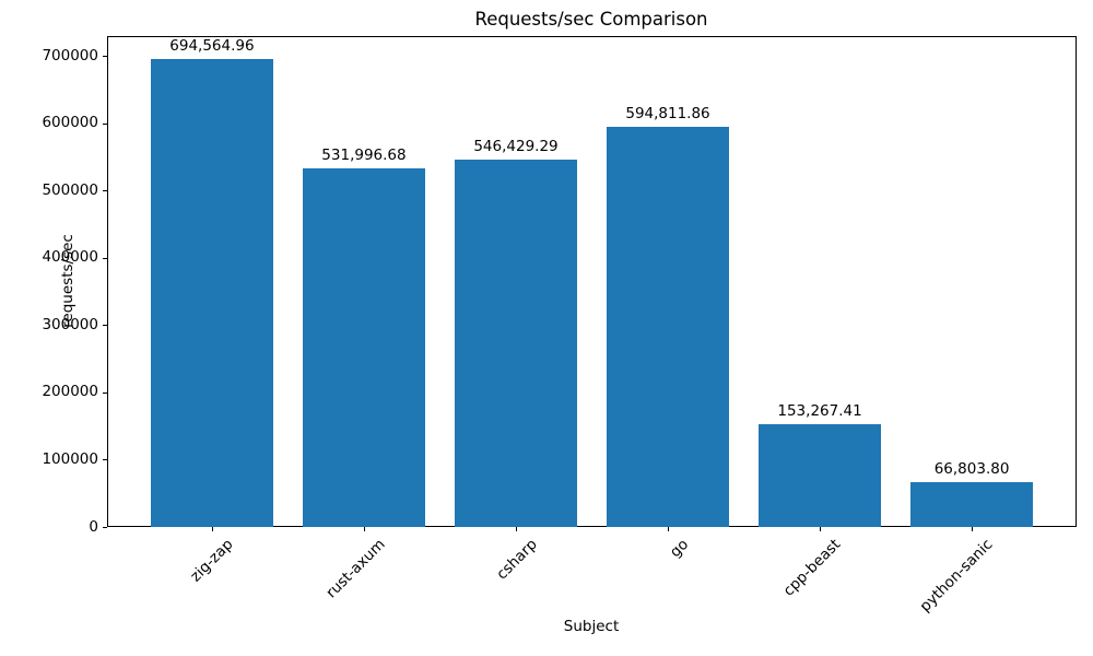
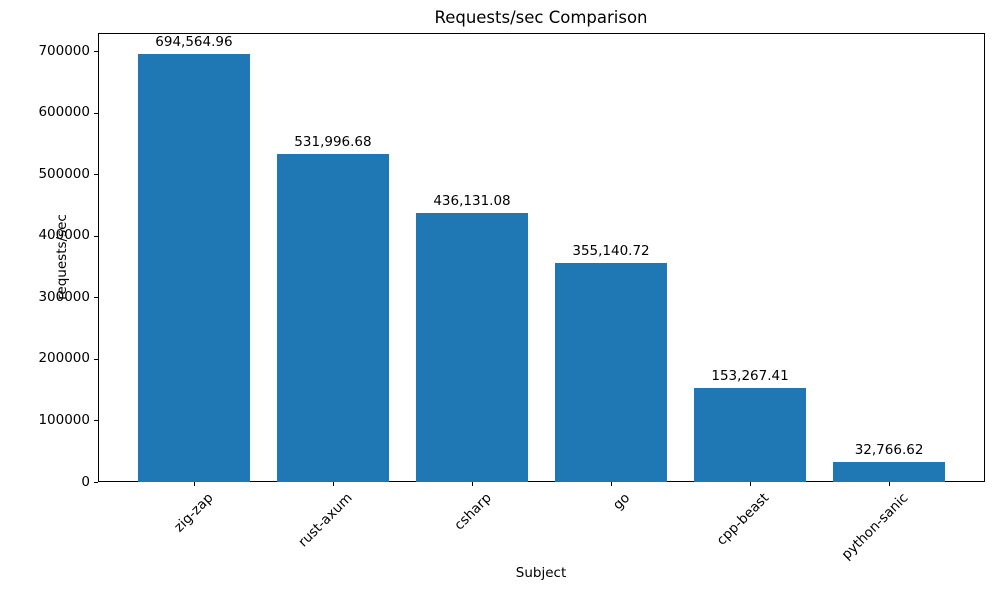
csharp: 546,429.29 -> 436,131.08
go: 594,811.86 -> 355,140.72
python-sanic: 66,803.80 -> 32,766.62
